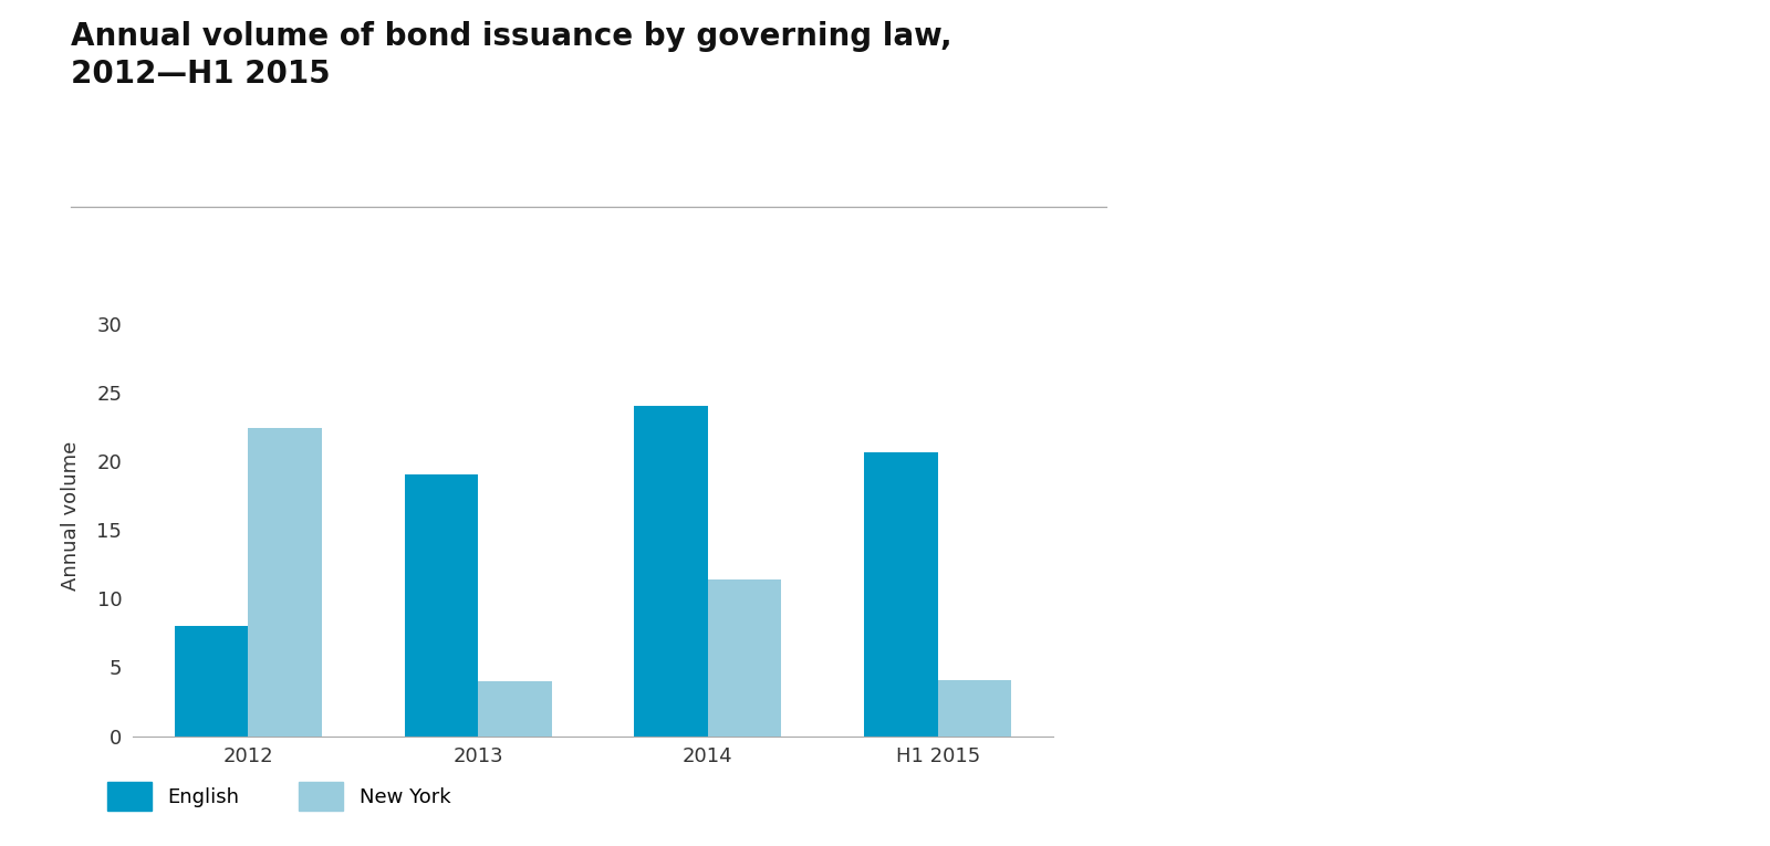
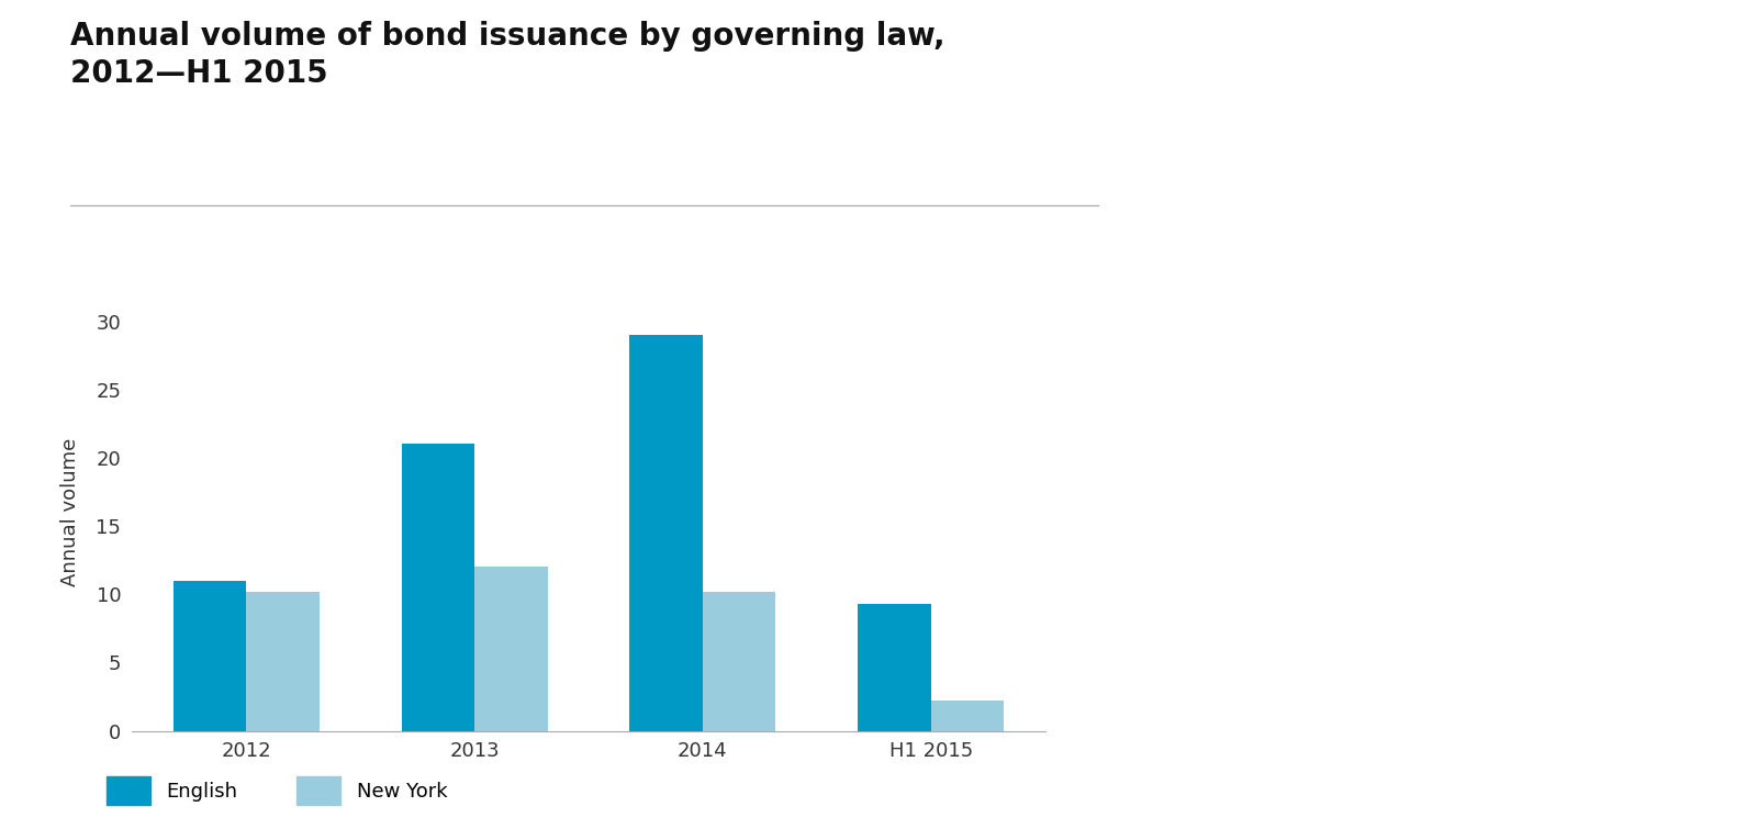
English/2012: 8.0 -> 11.0
New York/2012: 22.4 -> 10.2
English/2013: 19.0 -> 21.0
New York/2013: 4.0 -> 12.0
English/2014: 24.0 -> 29.0
New York/2014: 11.4 -> 10.2
English/H1 2015: 20.6 -> 9.3
New York/H1 2015: 4.1 -> 2.2
